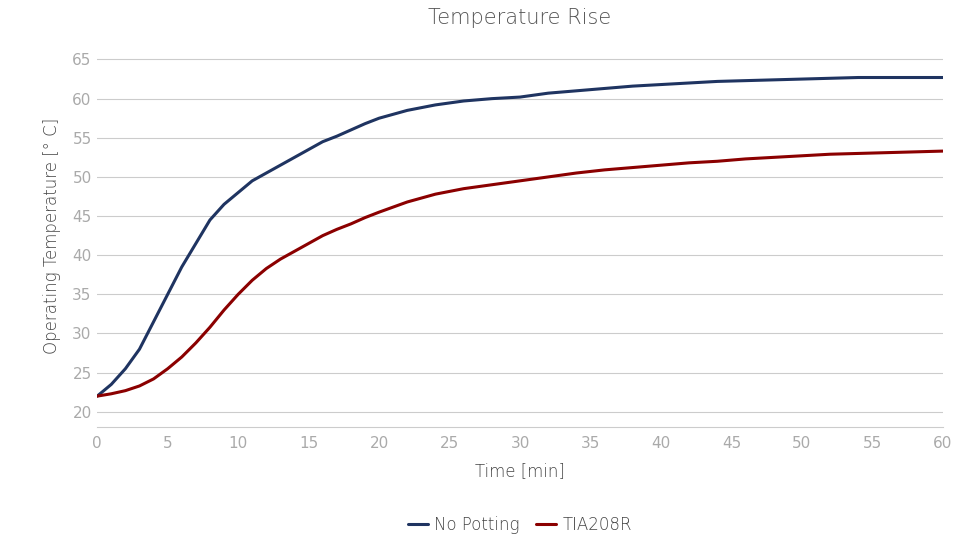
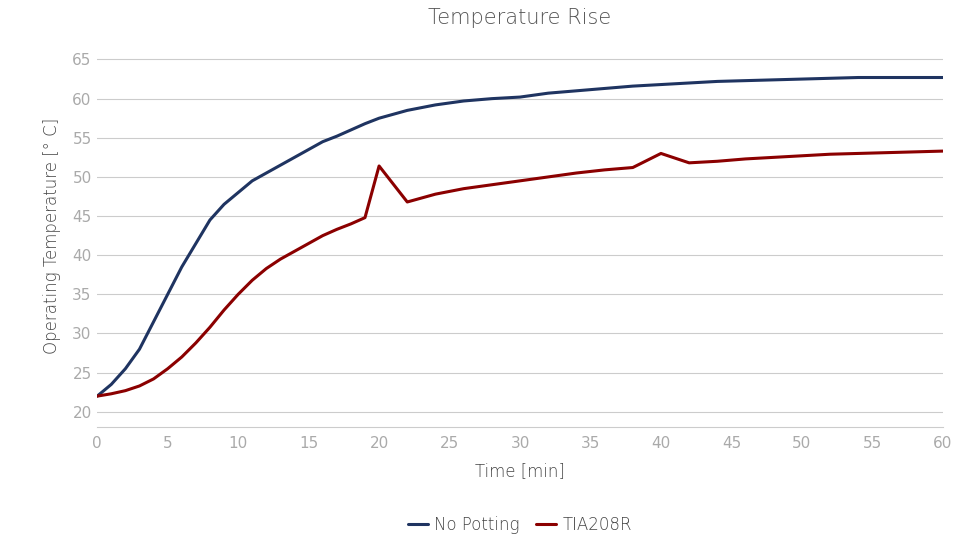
TIA208R/20: 45.5 -> 51.4
TIA208R/40: 51.5 -> 53.0
